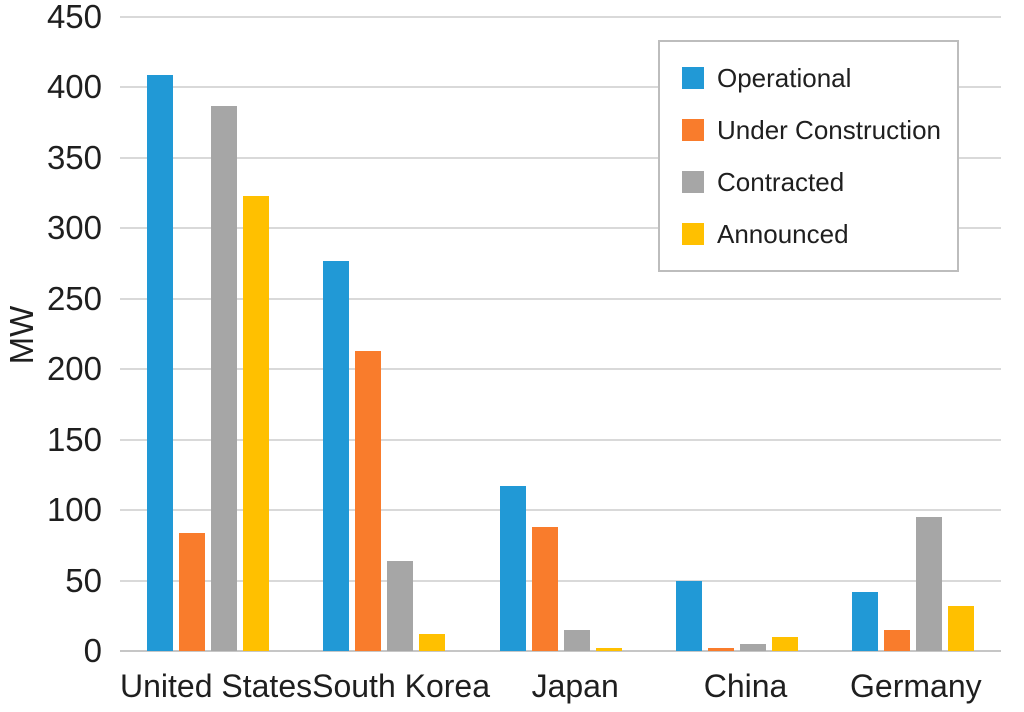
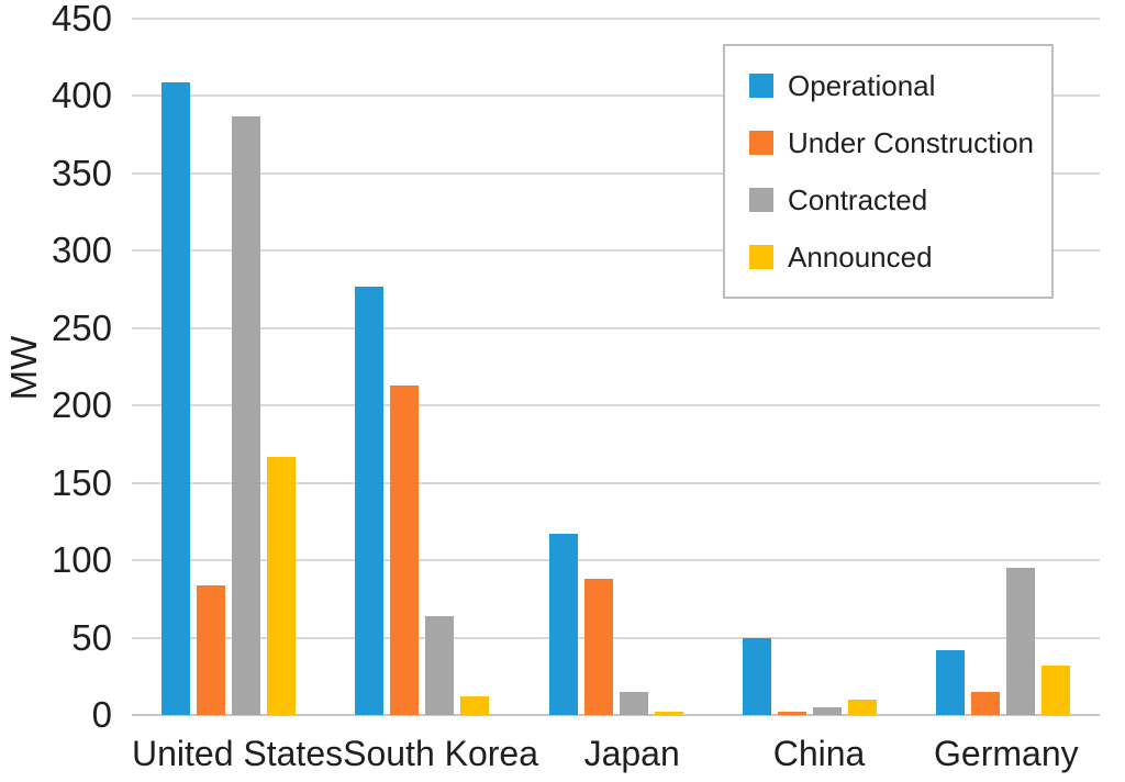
Announced/United States: 323 -> 167
